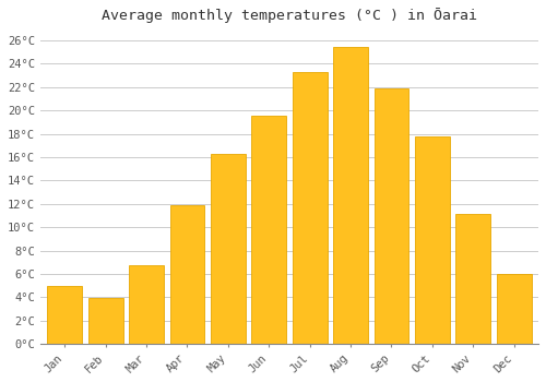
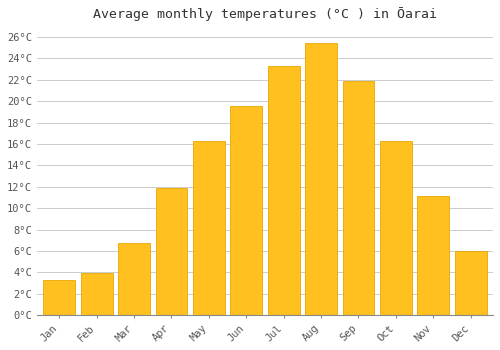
Jan: 5.0°C -> 3.3°C
Oct: 17.8°C -> 16.3°C
